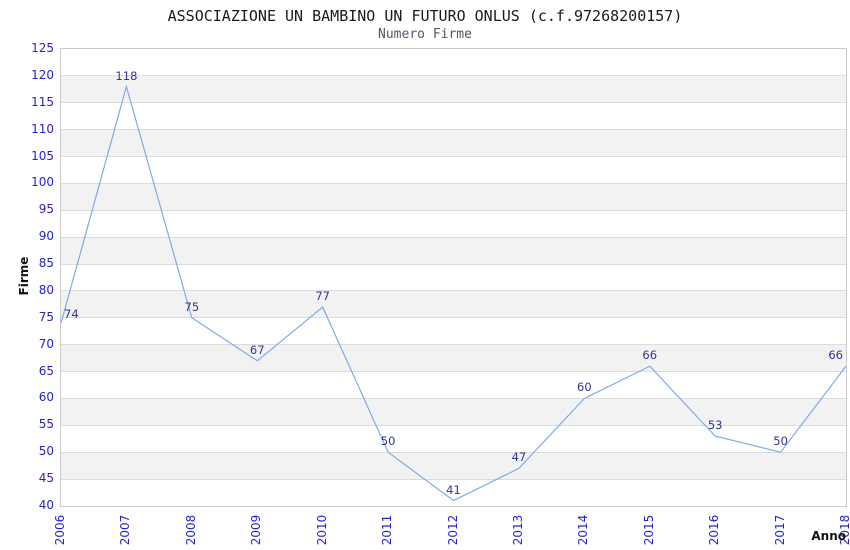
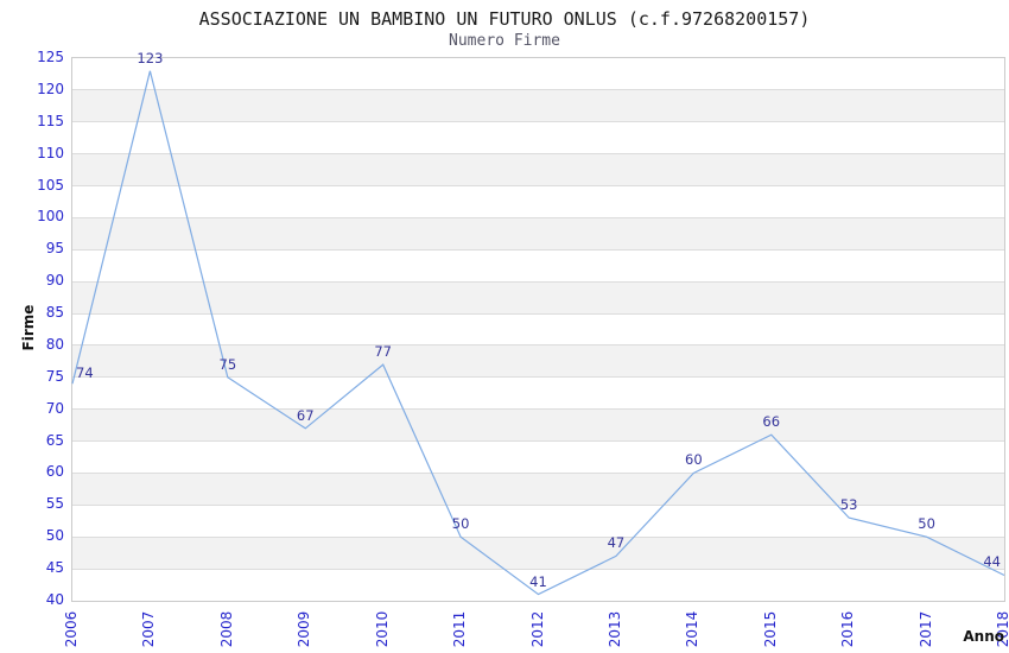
2007: 118 -> 123
2018: 66 -> 44
